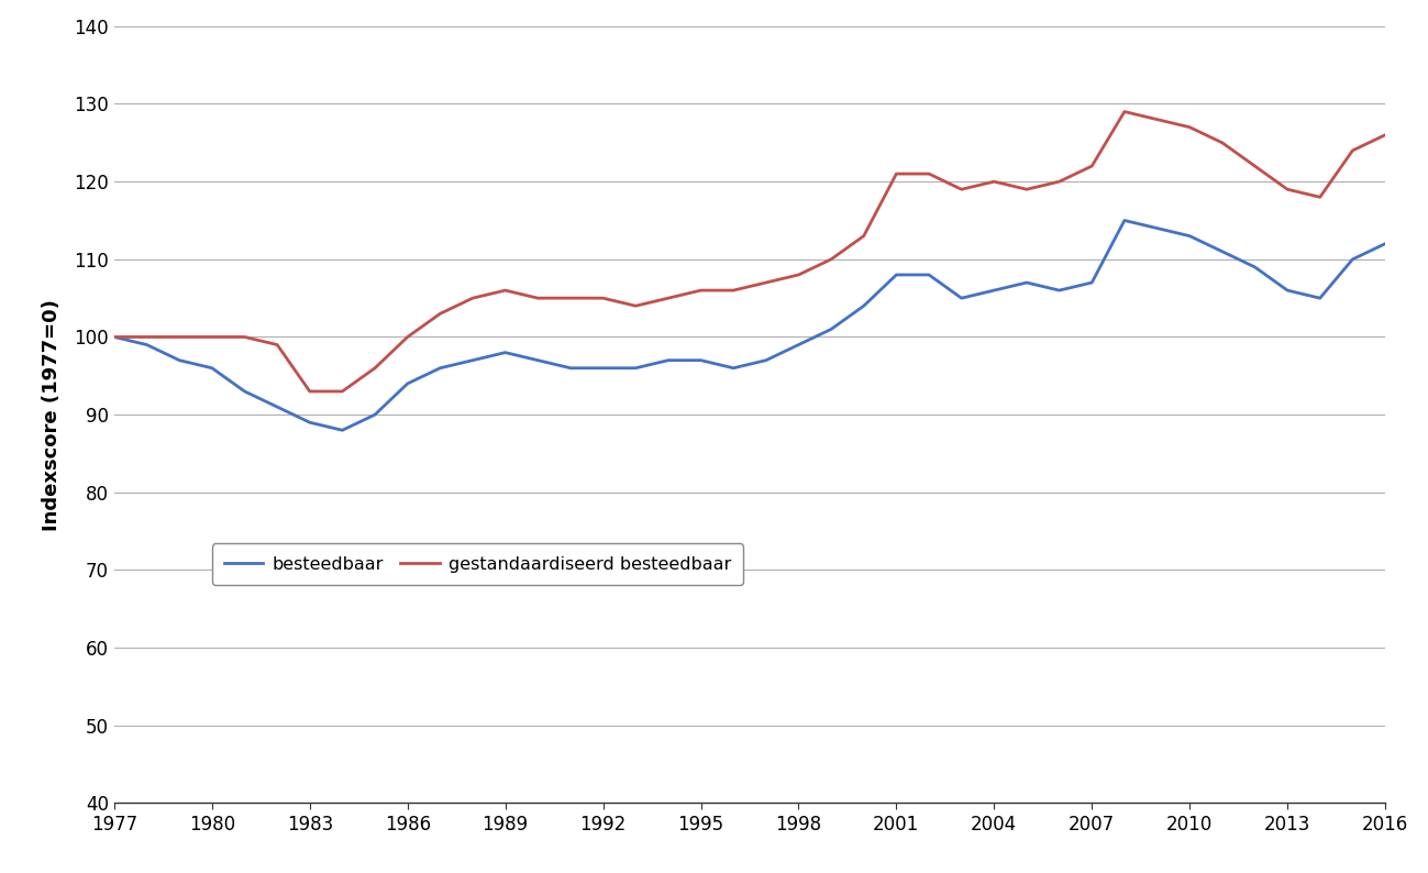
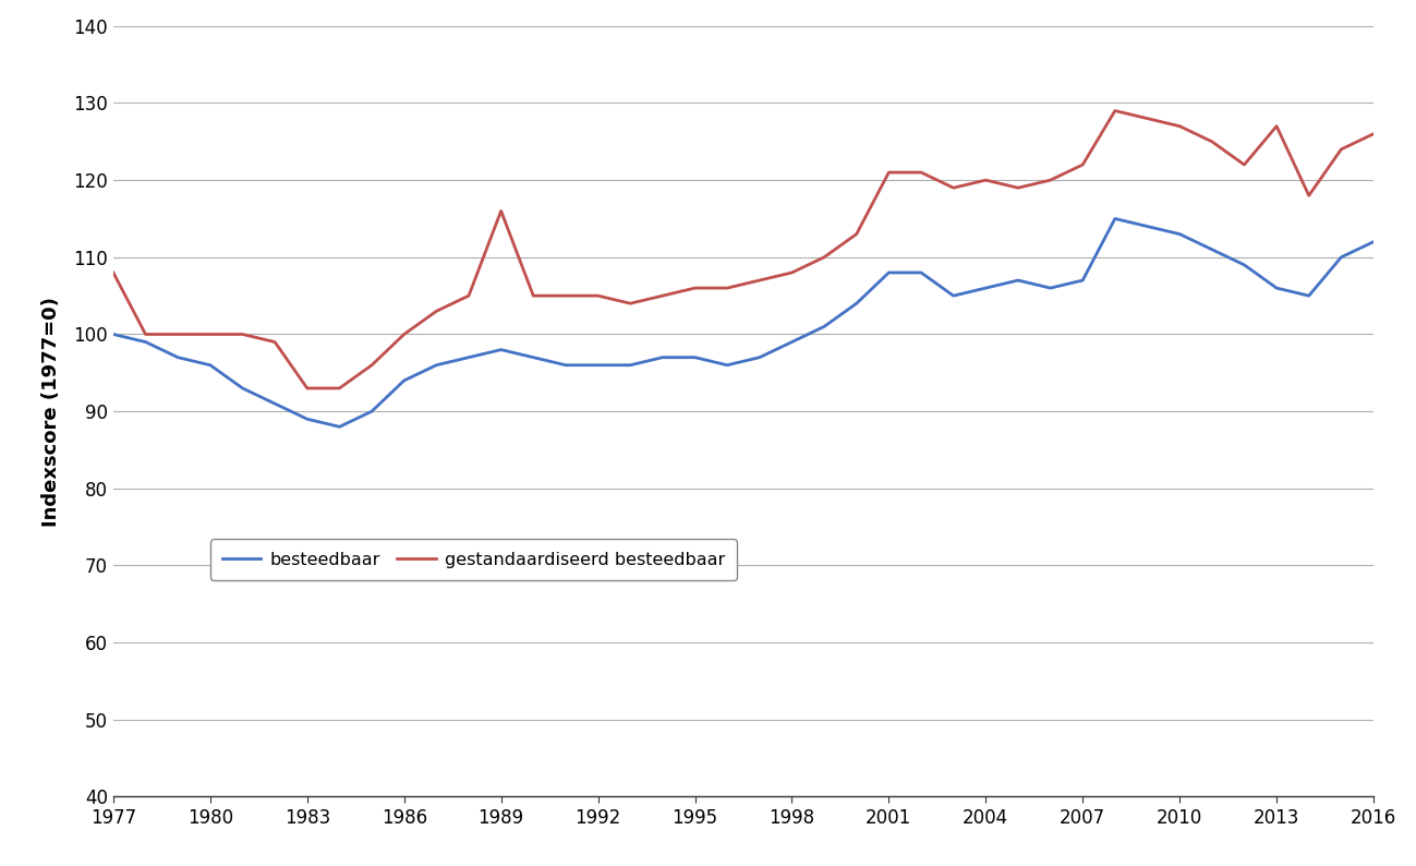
gestandaardiseerd besteedbaar/1977: 100 -> 108
gestandaardiseerd besteedbaar/1989: 106 -> 116
gestandaardiseerd besteedbaar/2013: 119 -> 127
